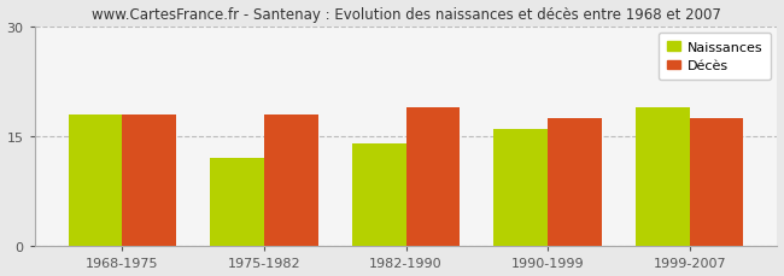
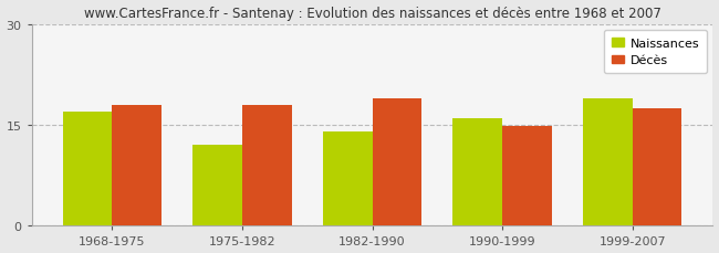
Naissances/1968-1975: 18 -> 17
Décès/1990-1999: 17.5 -> 14.8
